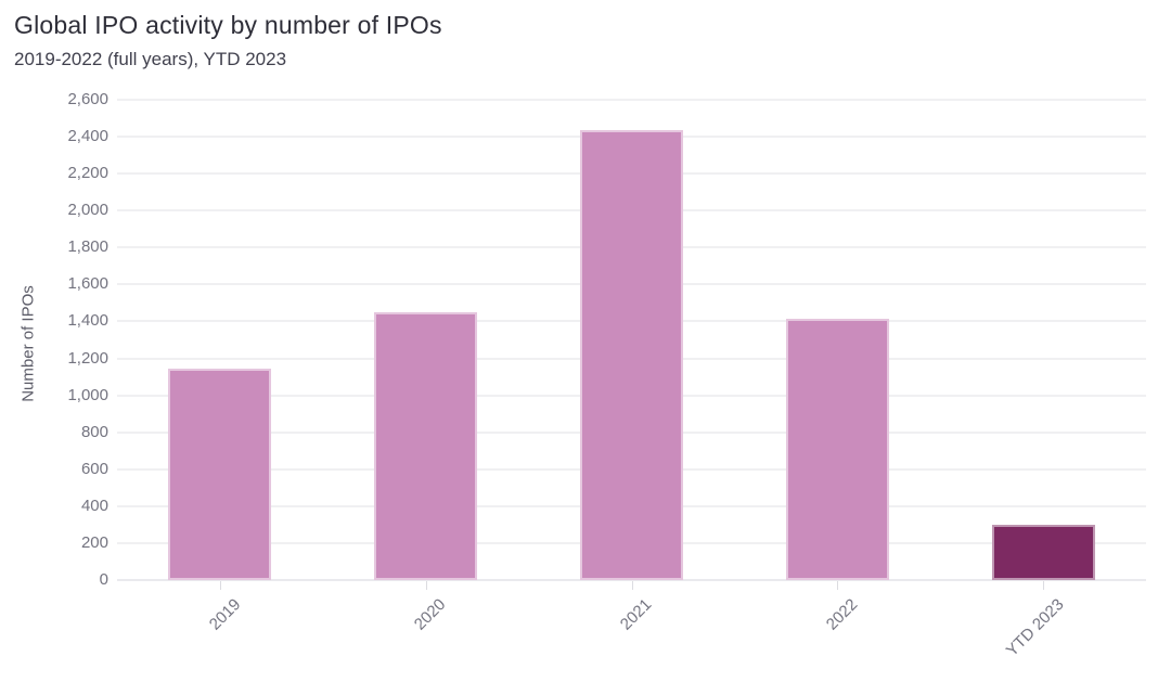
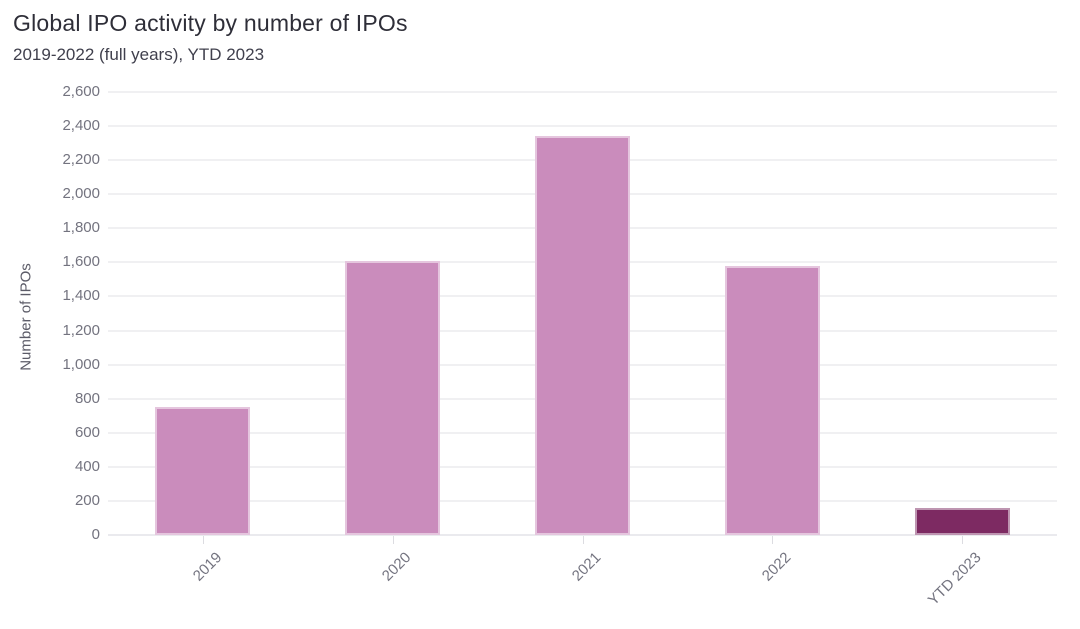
2019: 1150 -> 750
2020: 1450 -> 1610
2021: 2440 -> 2340
2022: 1420 -> 1580
YTD 2023: 300 -> 160
